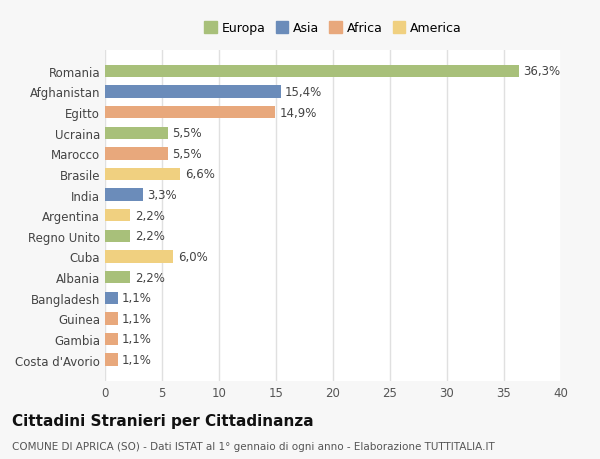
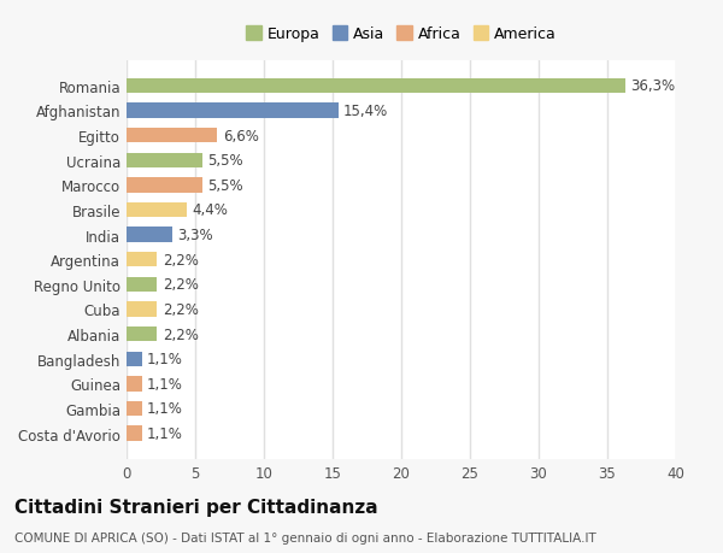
Egitto: 14,9% -> 6,6%
Brasile: 6,6% -> 4,4%
Cuba: 6,0% -> 2,2%
